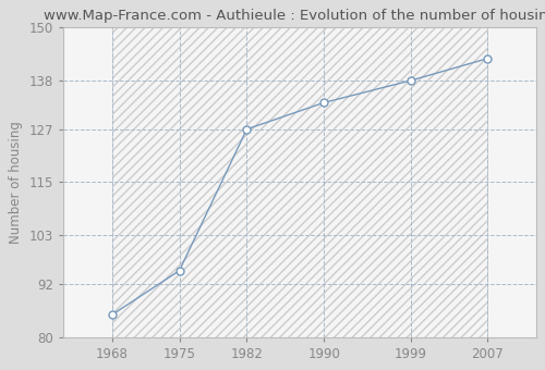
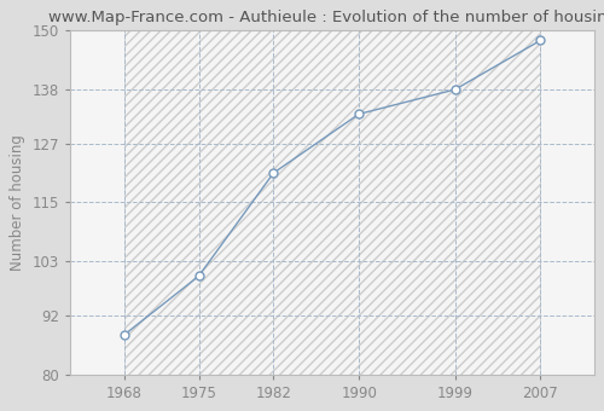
1968: 85 -> 88
1975: 95 -> 100
1982: 127 -> 121
2007: 143 -> 148
